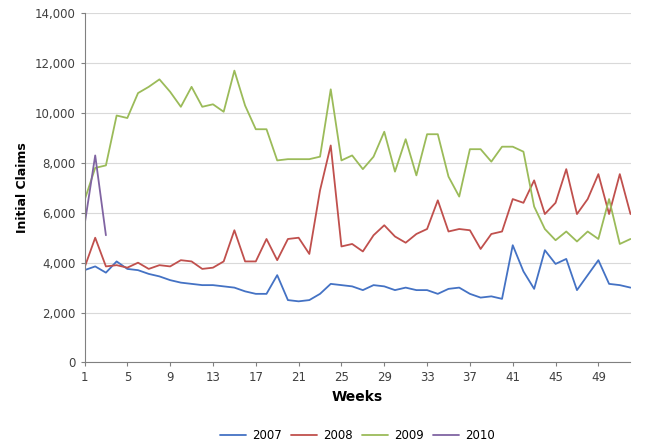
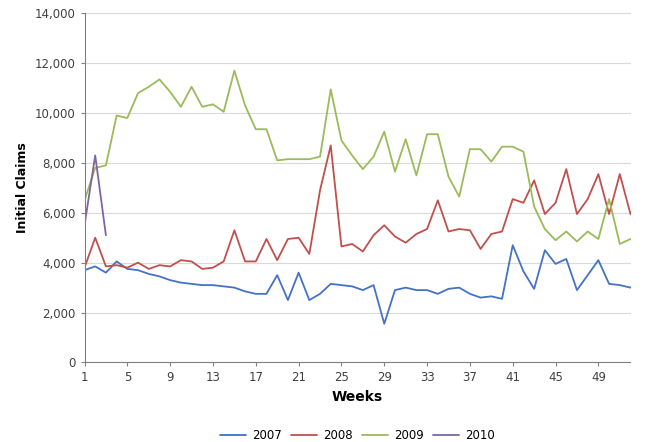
2007/21: 2,450 -> 3,600
2009/25: 8,100 -> 8,900
2007/29: 3,050 -> 1,550
